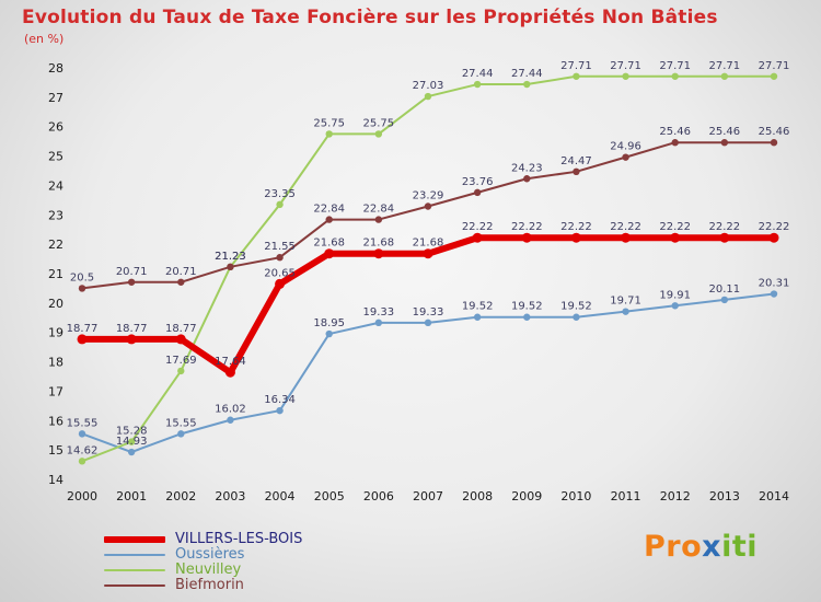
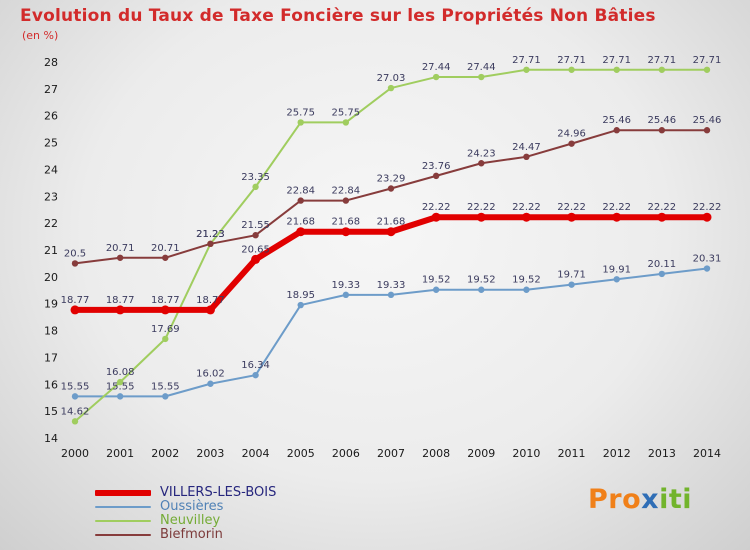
Oussières/2001: 14.93 -> 15.55
Neuvilley/2001: 15.28 -> 16.08
VILLERS-LES-BOIS/2003: 17.64 -> 18.77
